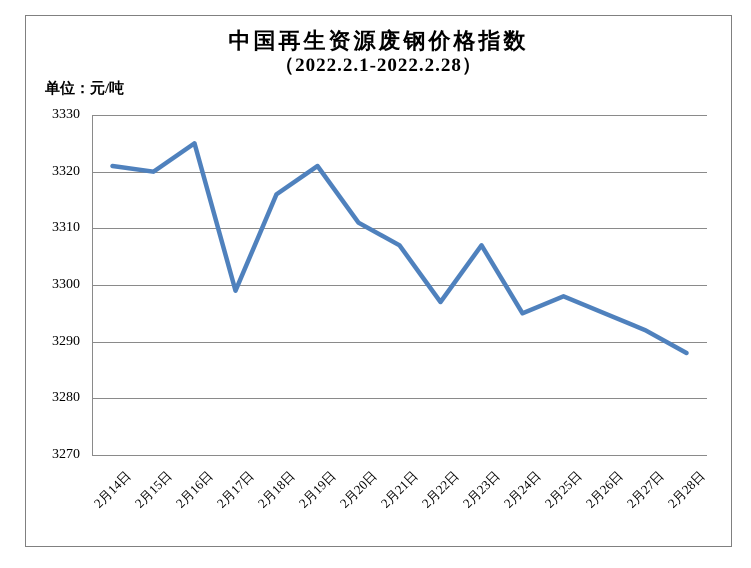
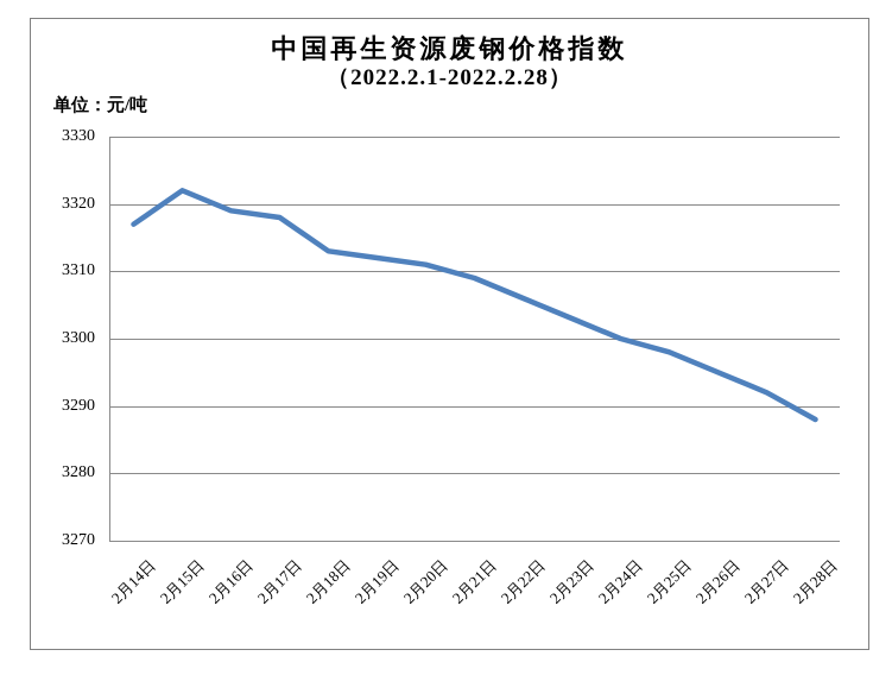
2月14日: 3321 -> 3317
2月15日: 3320 -> 3322
2月16日: 3325 -> 3319
2月17日: 3299 -> 3318
2月18日: 3316 -> 3313
2月19日: 3321 -> 3312
2月21日: 3307 -> 3309
2月22日: 3297 -> 3306
2月23日: 3307 -> 3303
2月24日: 3295 -> 3300
